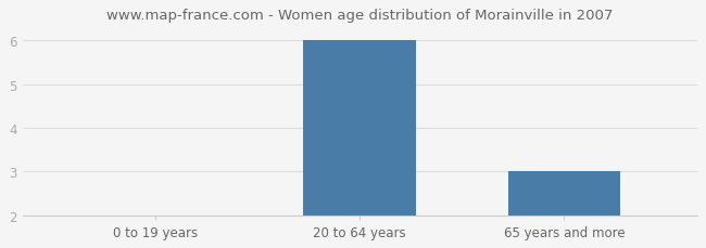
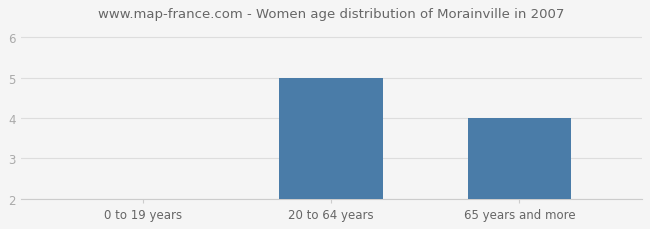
20 to 64 years: 6.00 -> 5.00
65 years and more: 3.00 -> 4.00
